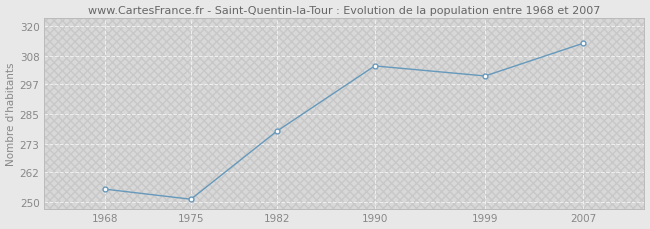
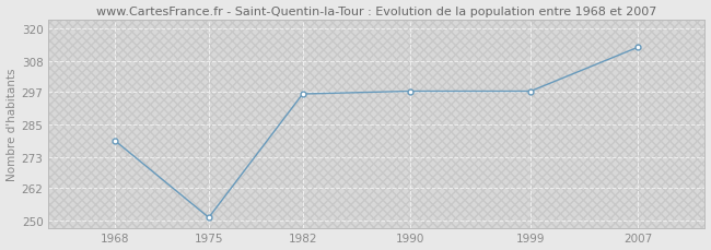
1968: 255 -> 279
1982: 278 -> 296
1990: 304 -> 297
1999: 300 -> 297
